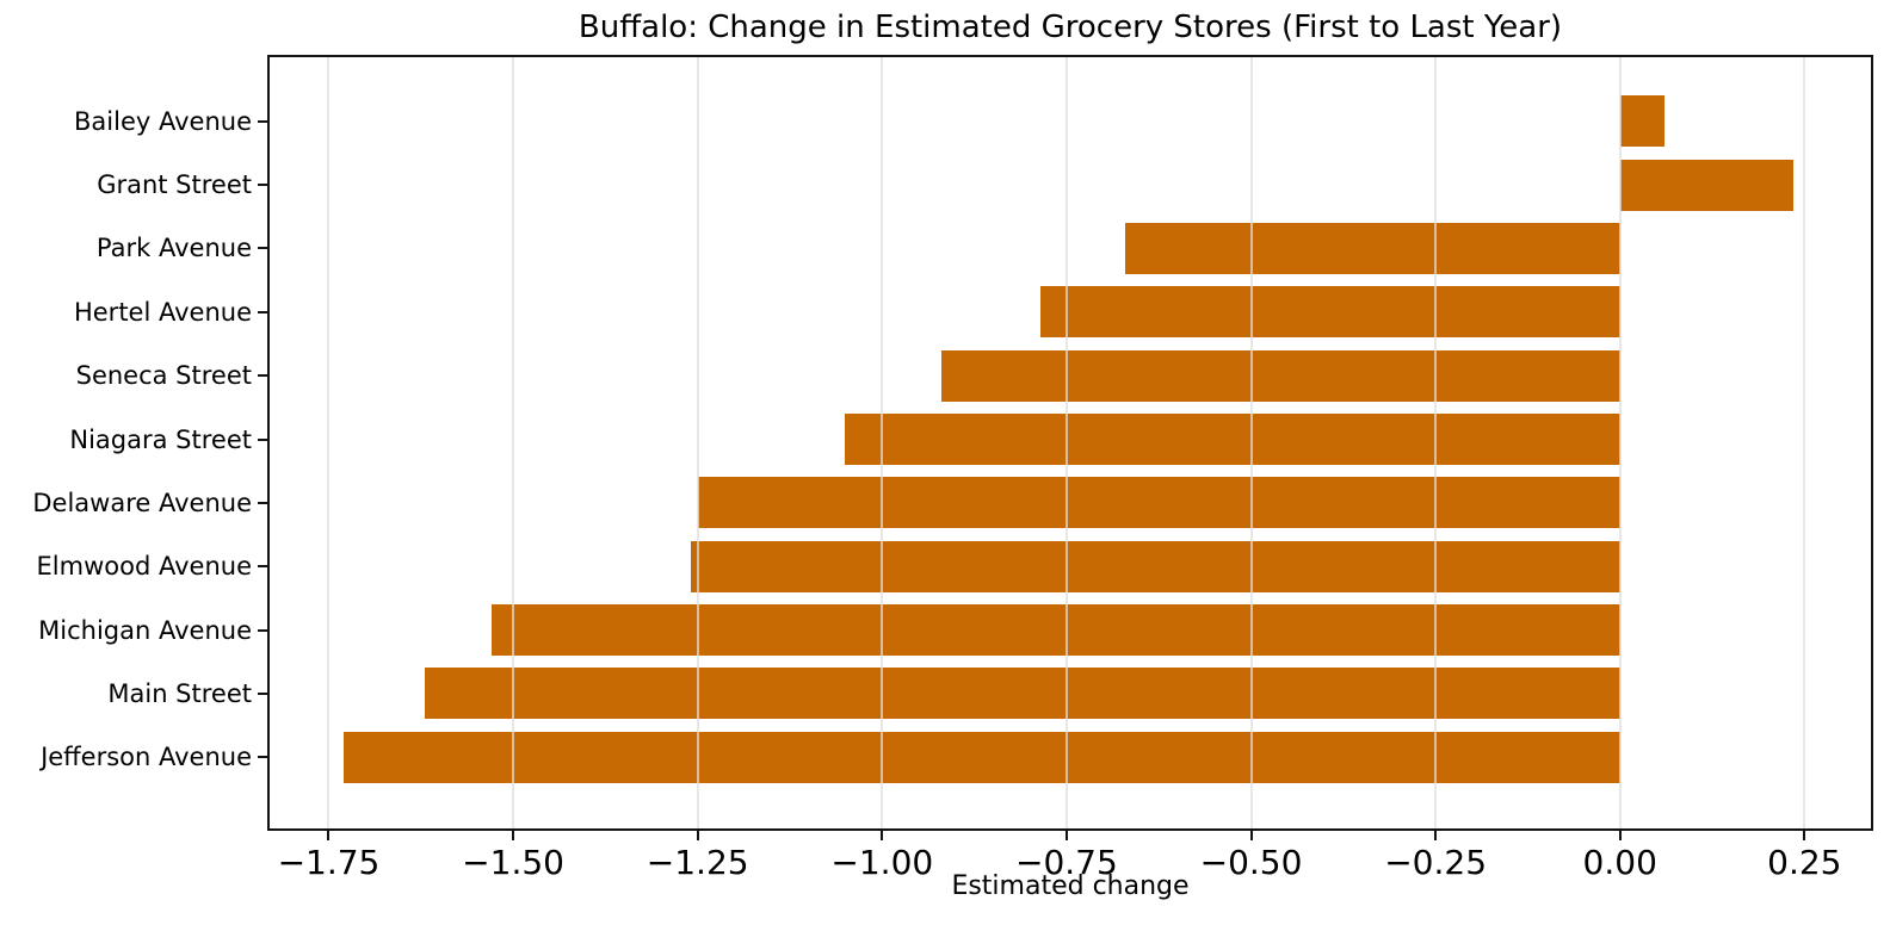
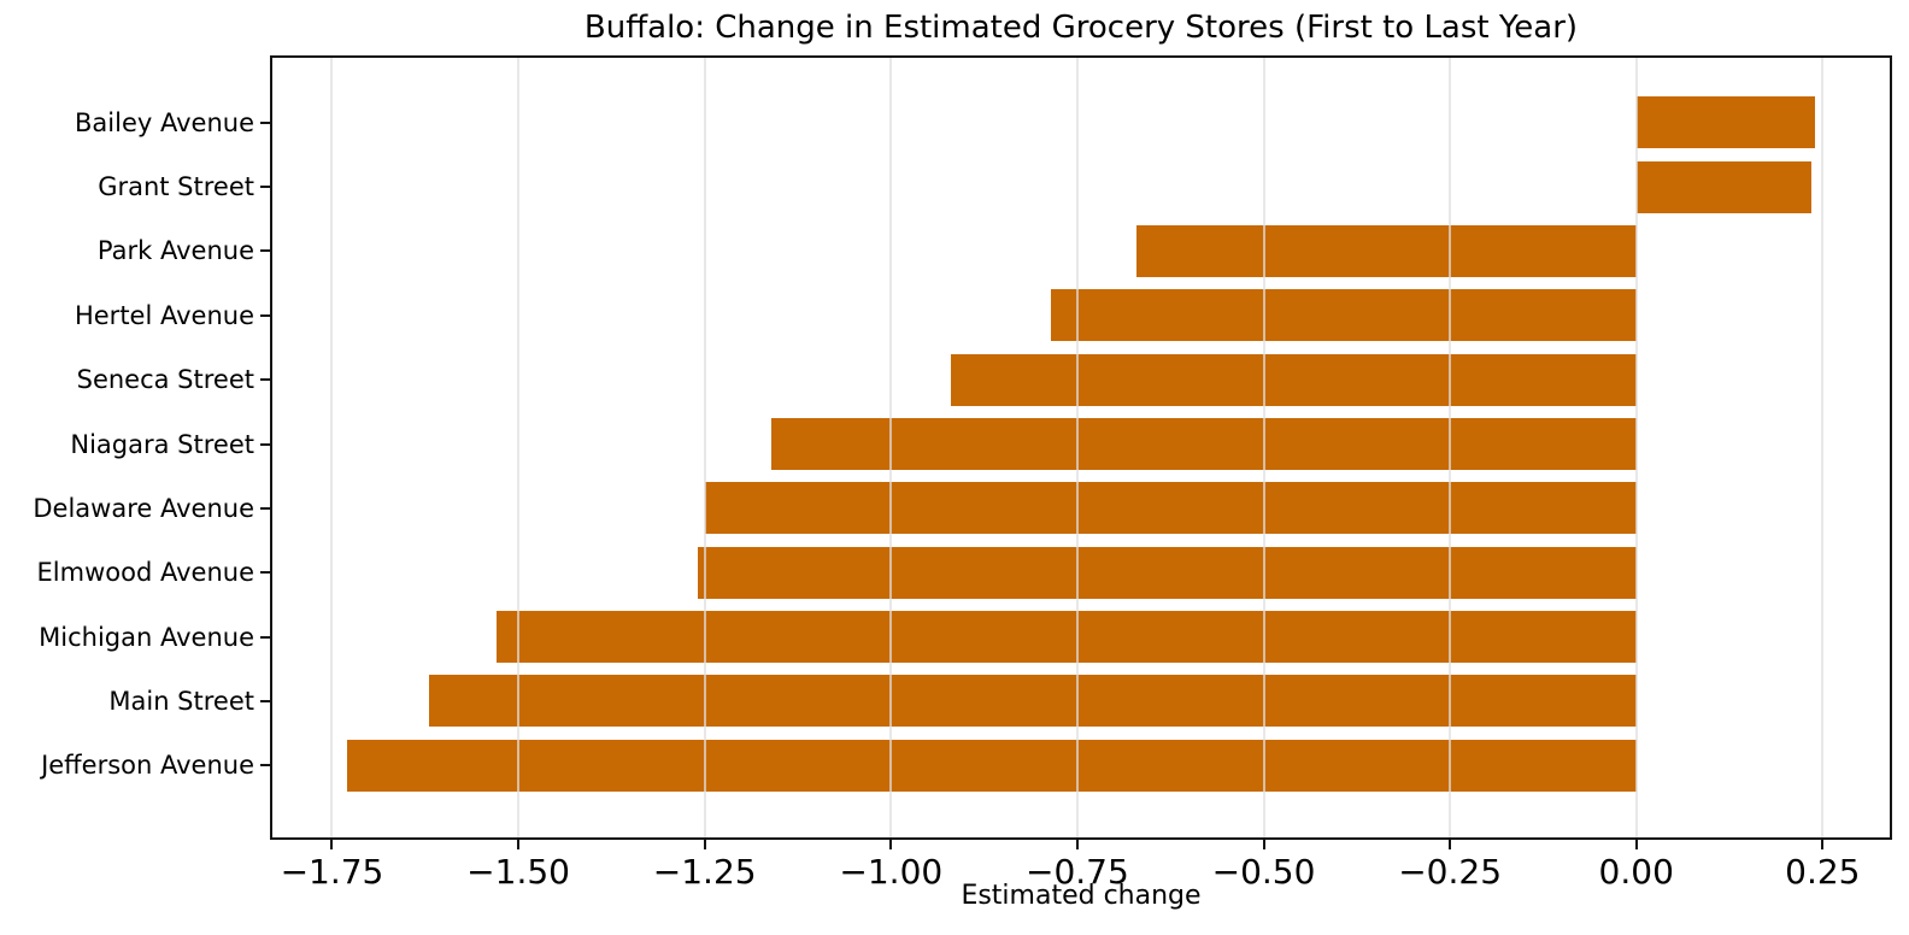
Bailey Avenue: 0.06 -> 0.24
Niagara Street: -1.05 -> -1.16
